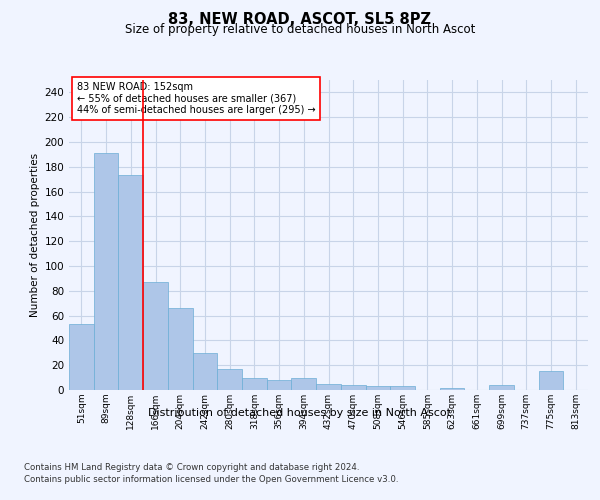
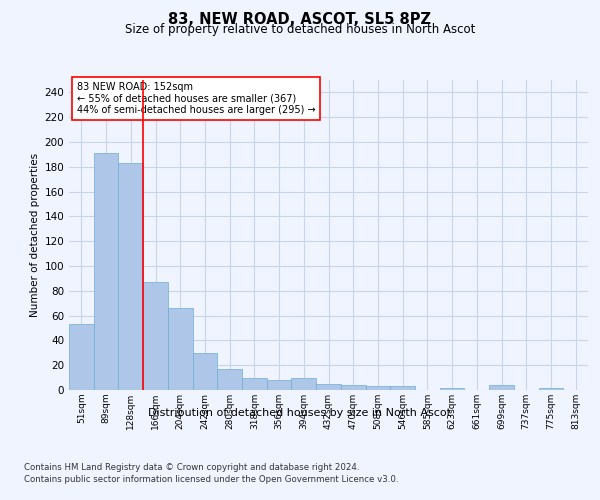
128sqm: 173 -> 183
775sqm: 15 -> 2
